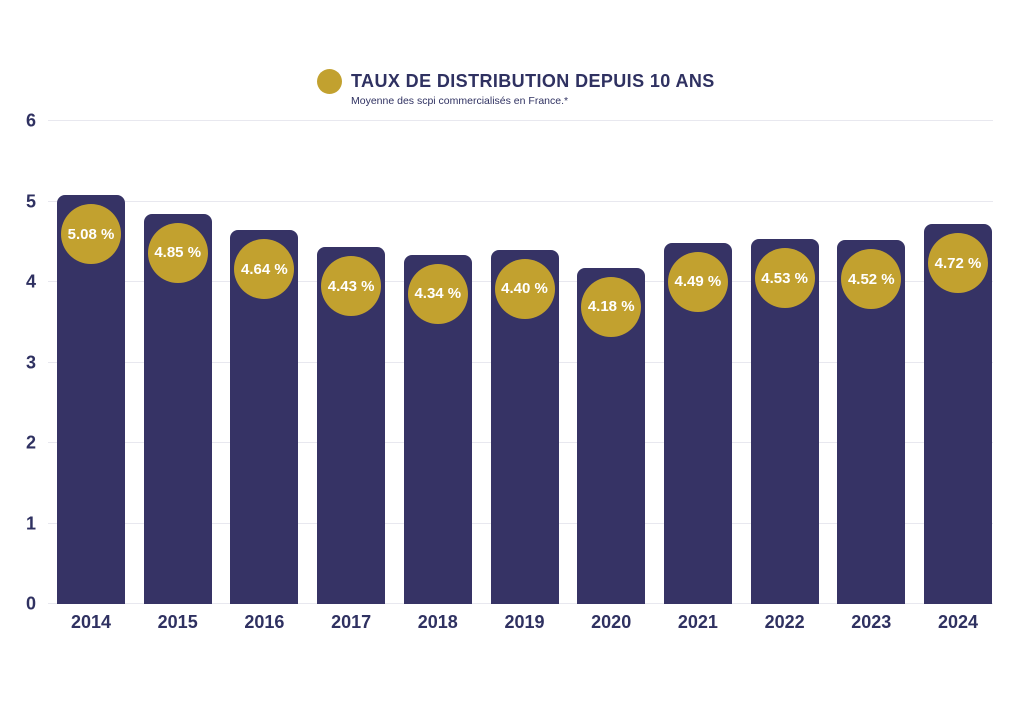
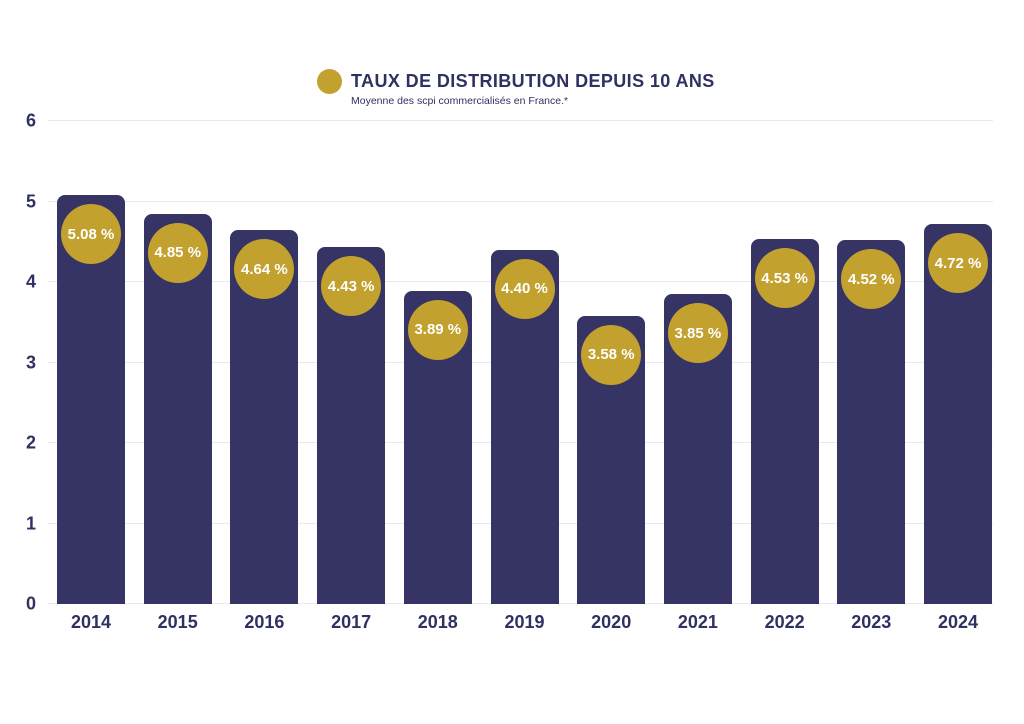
2018: 4.34 -> 3.89
2020: 4.18 -> 3.58
2021: 4.49 -> 3.85
